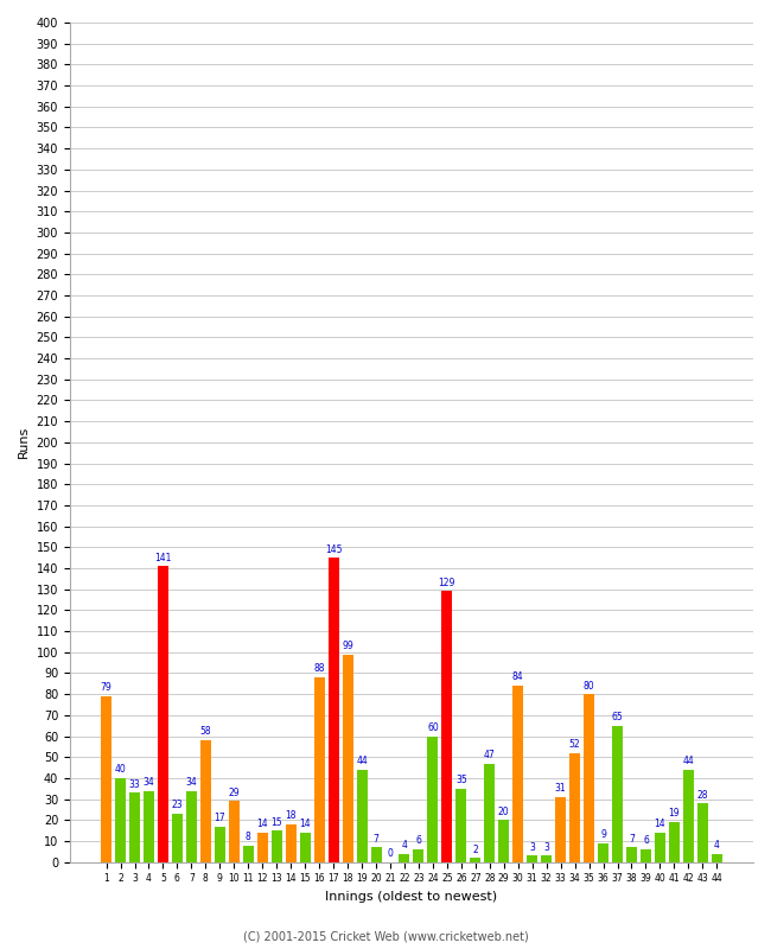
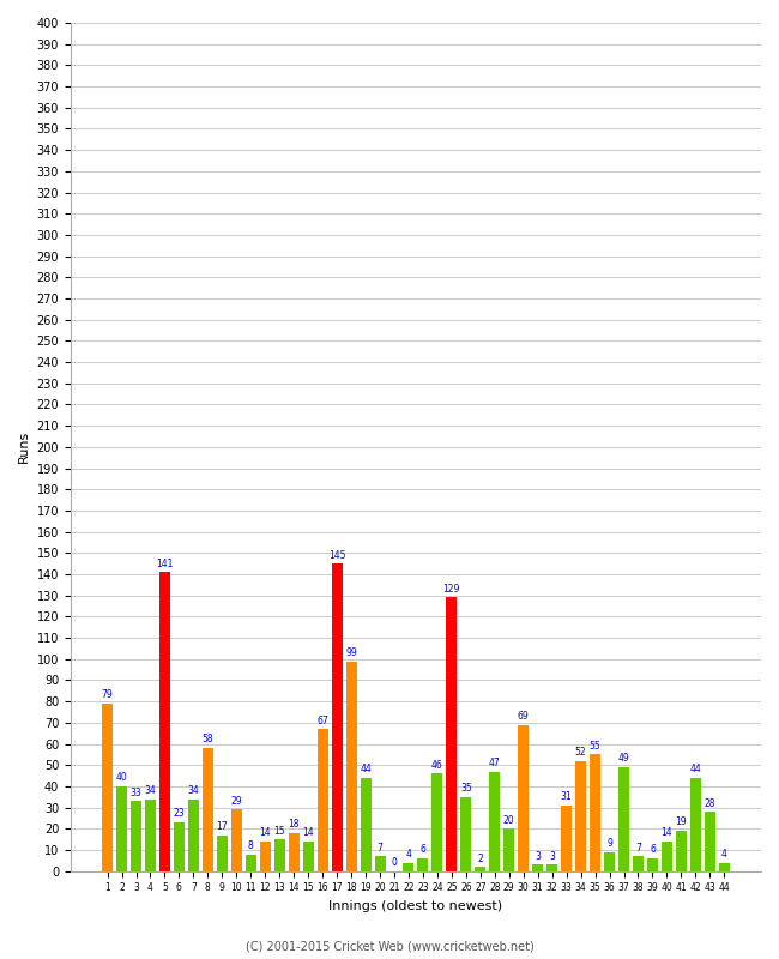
16: 88 -> 67
24: 60 -> 46
30: 84 -> 69
35: 80 -> 55
37: 65 -> 49
